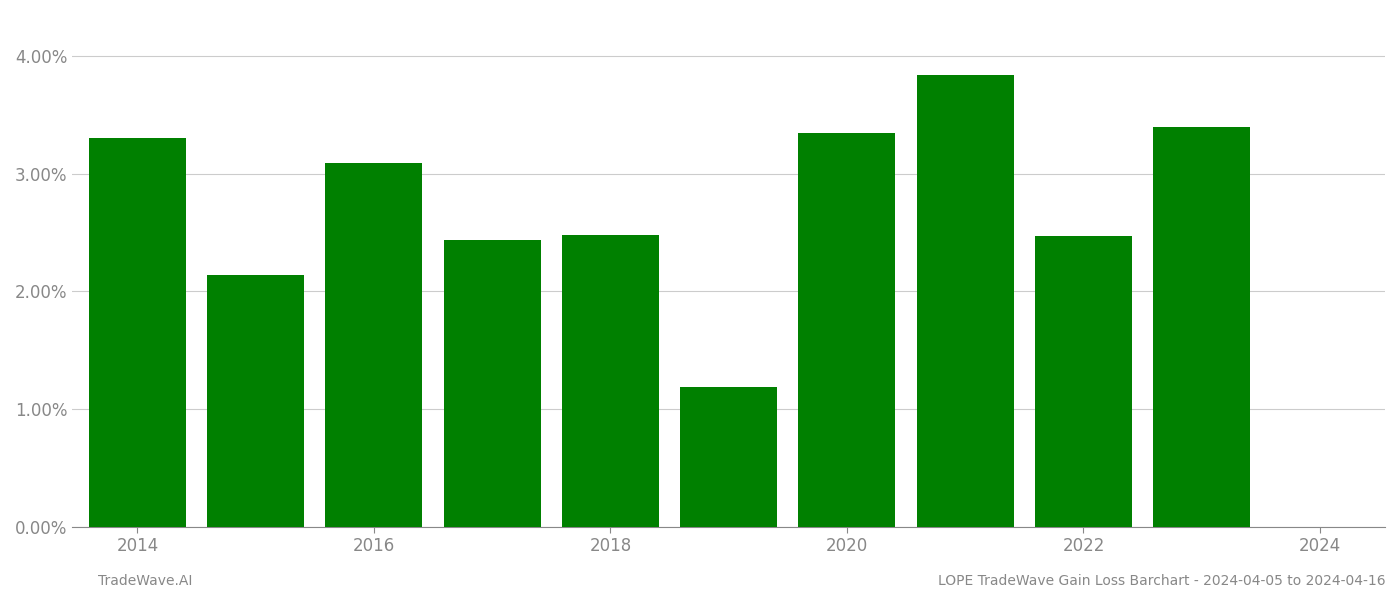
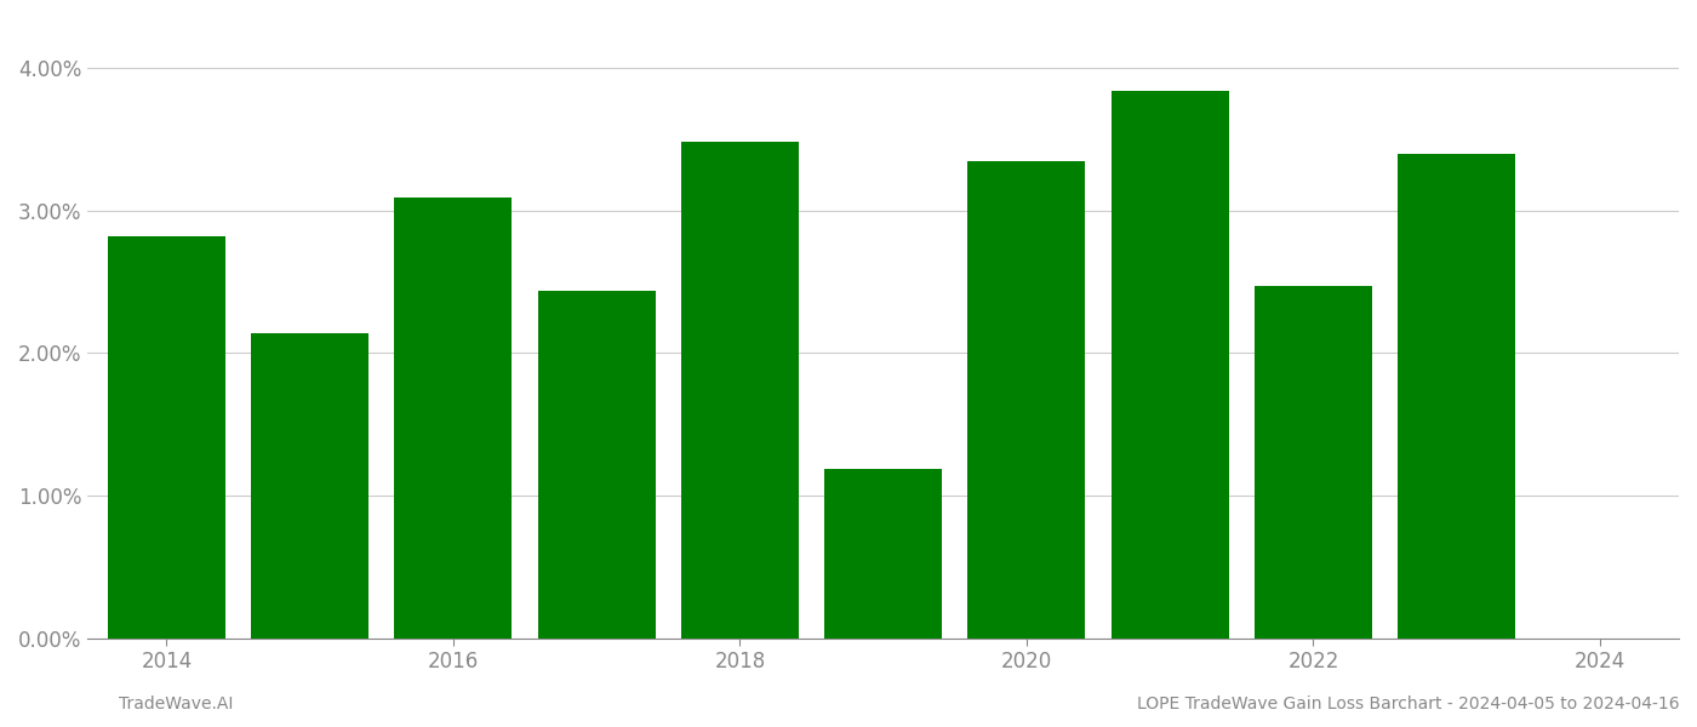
2014: 3.30% -> 2.82%
2018: 2.48% -> 3.48%
